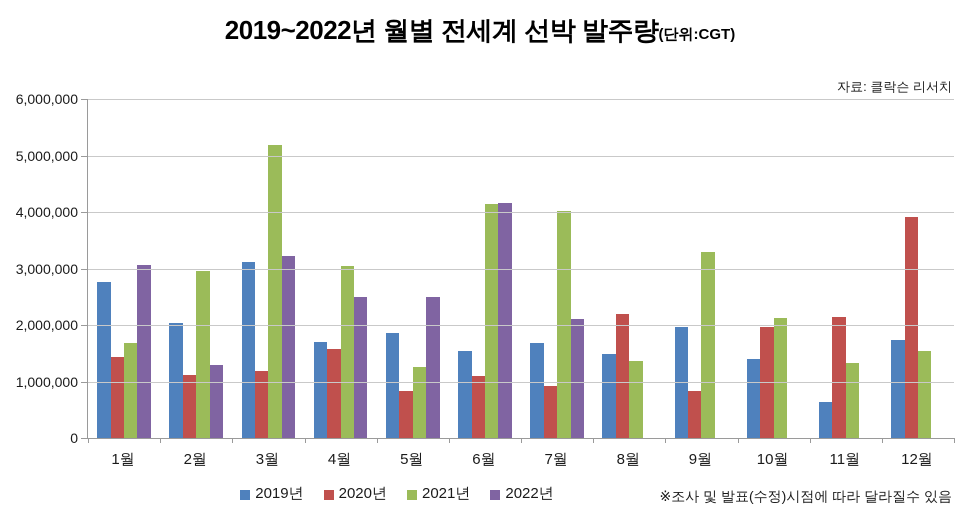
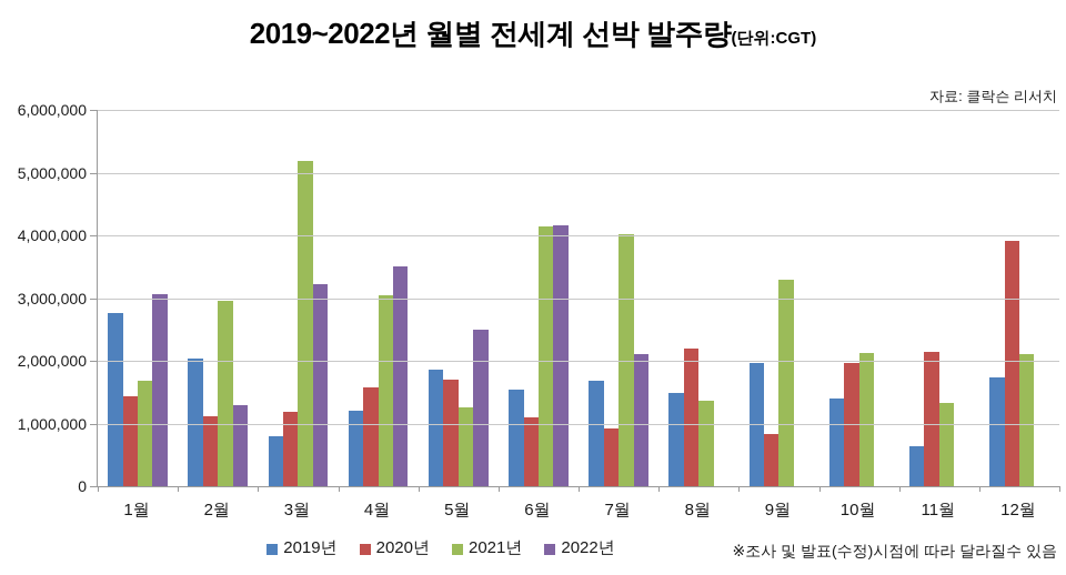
2019년/3월: 3100000 -> 800000
2019년/4월: 1700000 -> 1200000
2022년/4월: 2500000 -> 3500000
2020년/5월: 800000 -> 1700000
2021년/12월: 1500000 -> 2100000
